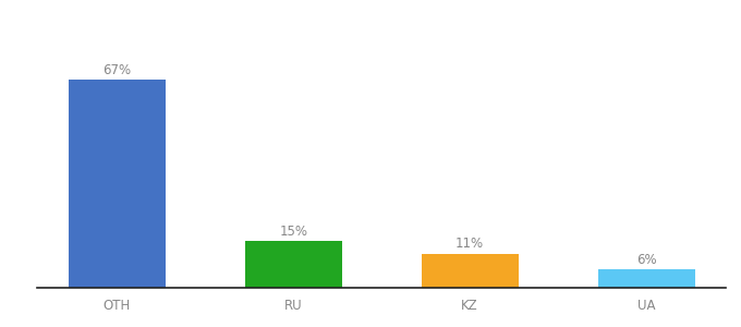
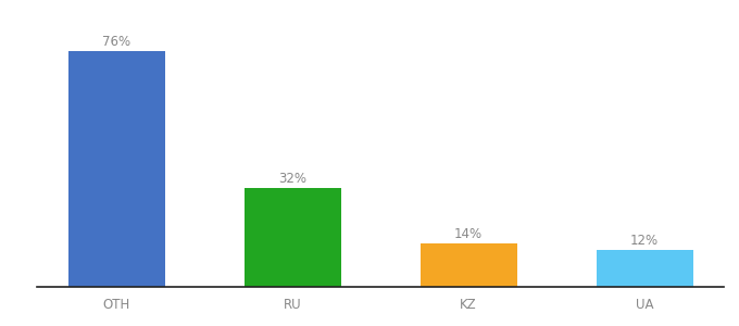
OTH: 67% -> 76%
RU: 15% -> 32%
KZ: 11% -> 14%
UA: 6% -> 12%
